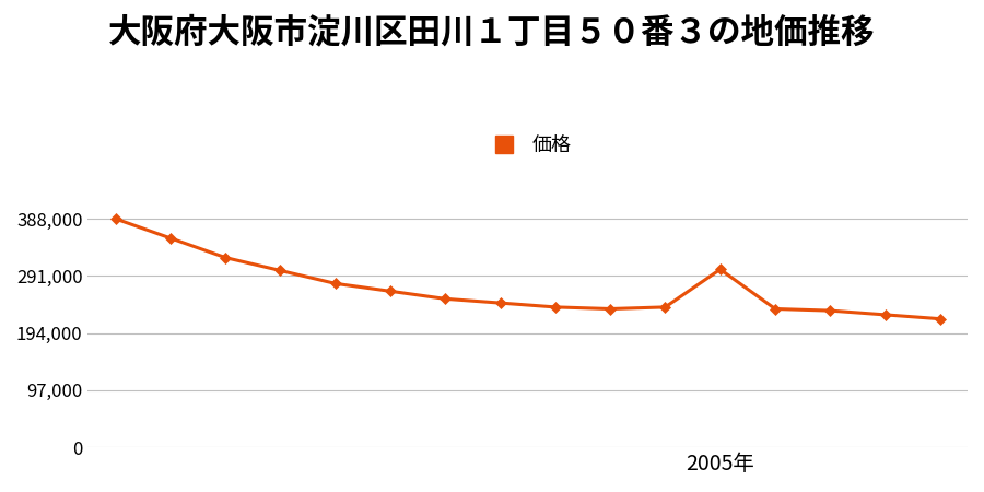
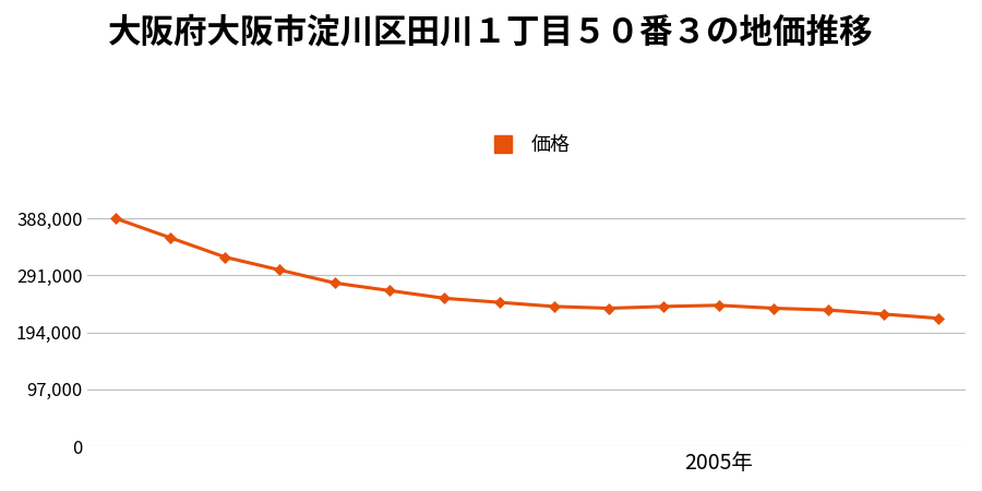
2005年: 302,000 -> 240,000
